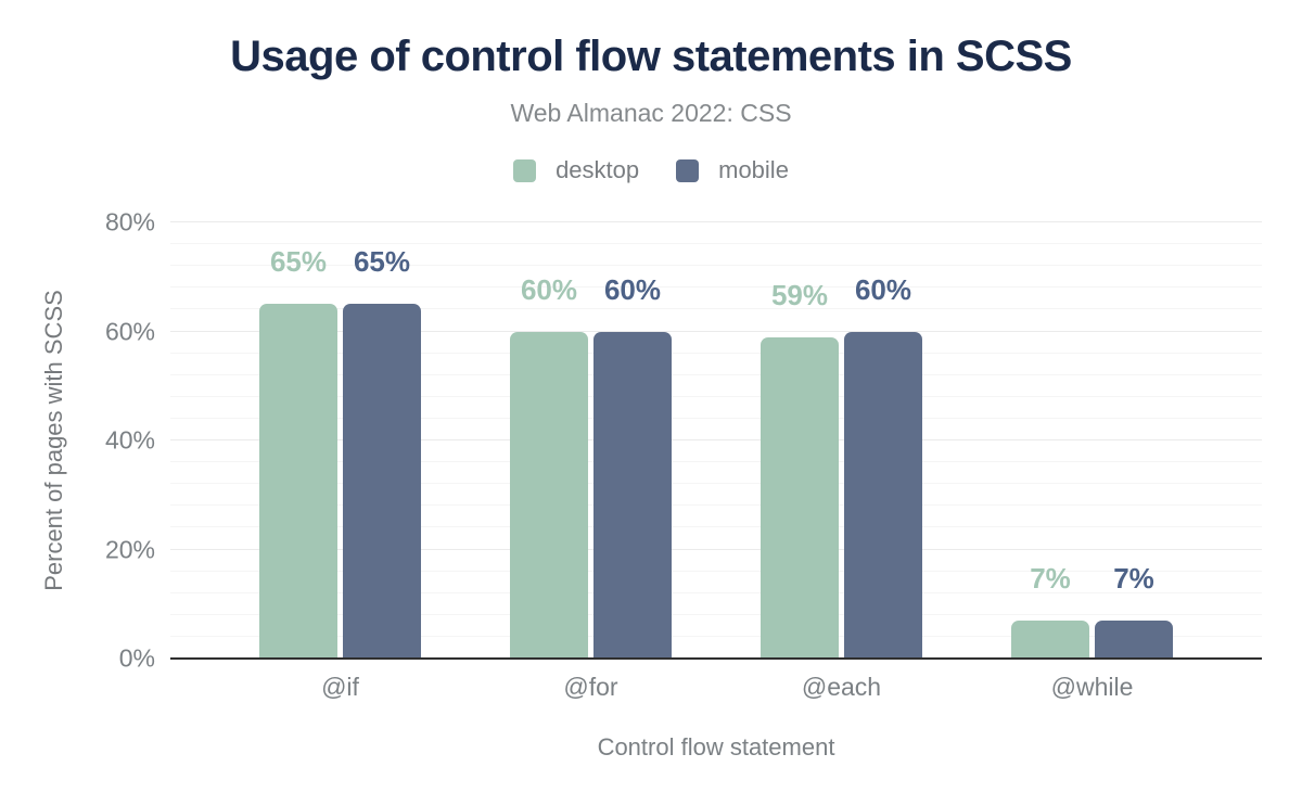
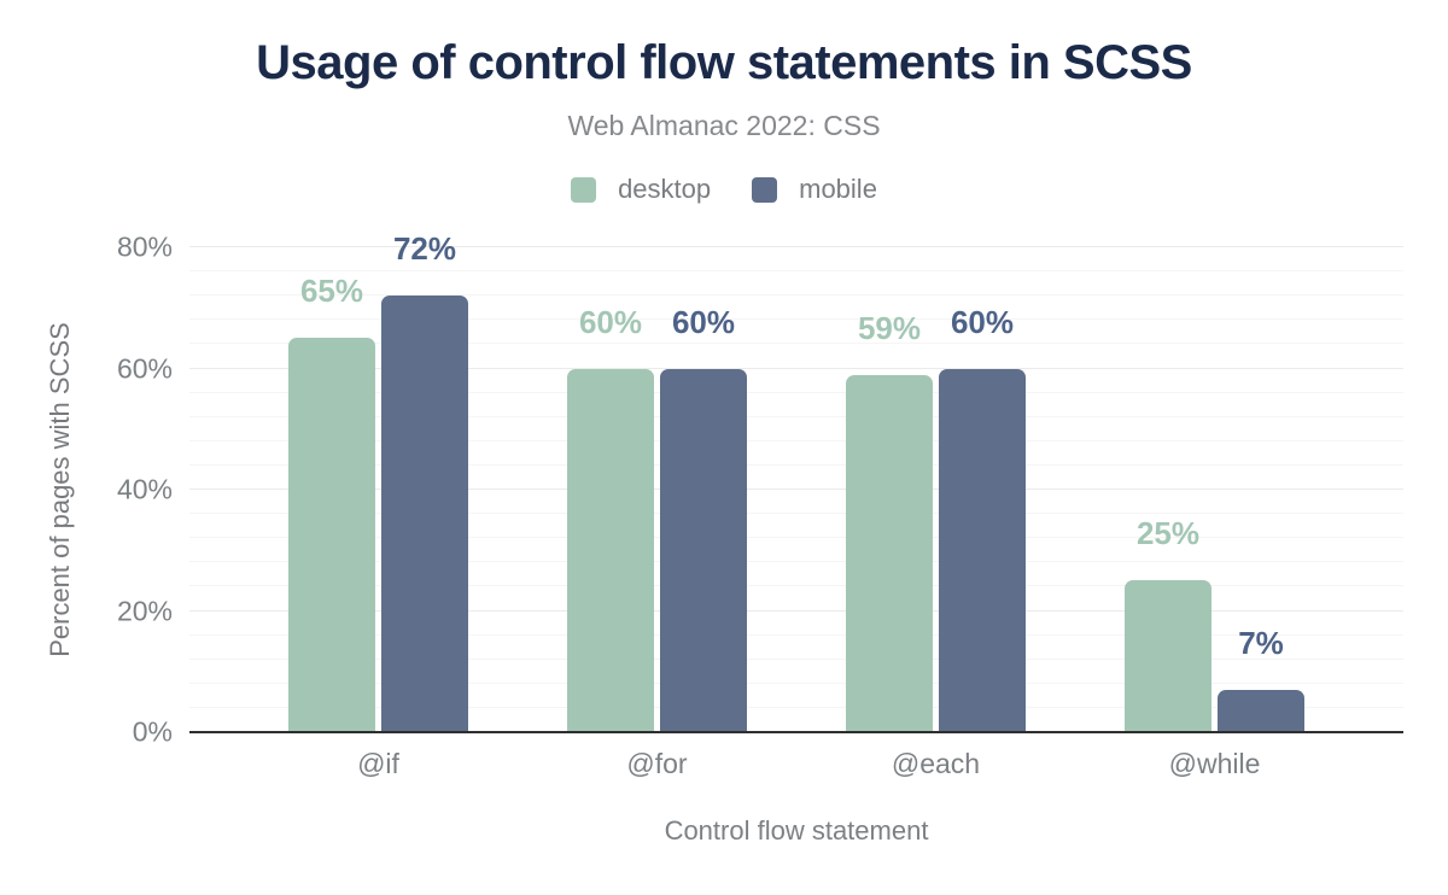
mobile/@if: 65% -> 72%
desktop/@while: 7% -> 25%
